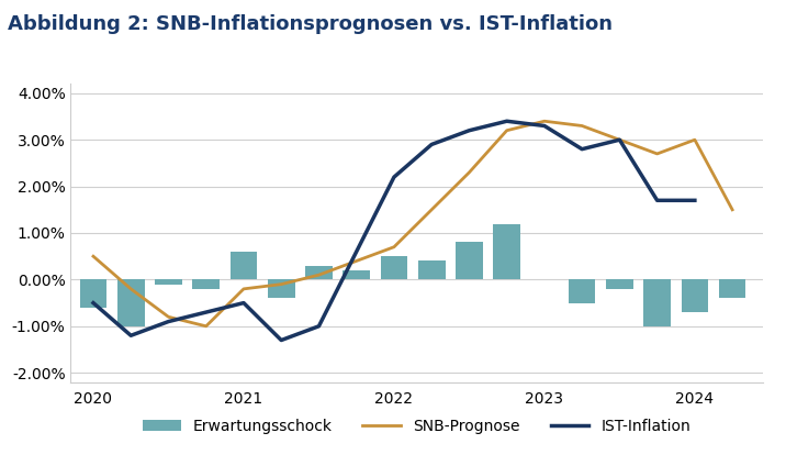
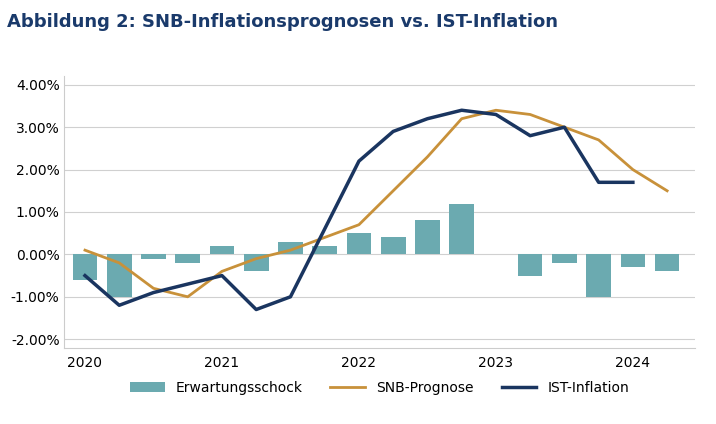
SNB-Prognose/2020: 0.5% -> 0.1%
SNB-Prognose/2021: -0.2% -> -0.4%
Erwartungsschock/2021: 0.6% -> 0.2%
SNB-Prognose/2024: 3.0% -> 2.0%
Erwartungsschock/2024: -0.7% -> -0.3%
